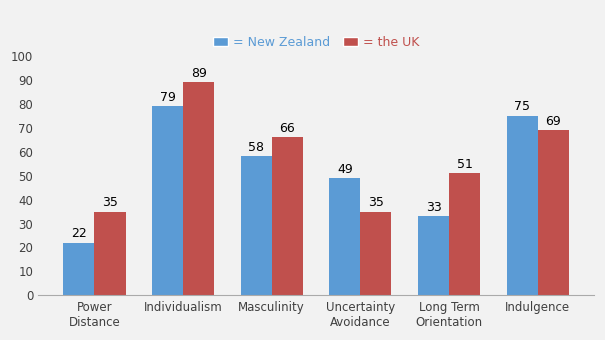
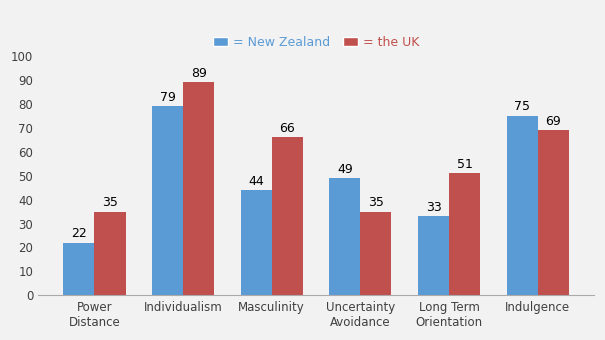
= New Zealand/Masculinity: 58 -> 44
